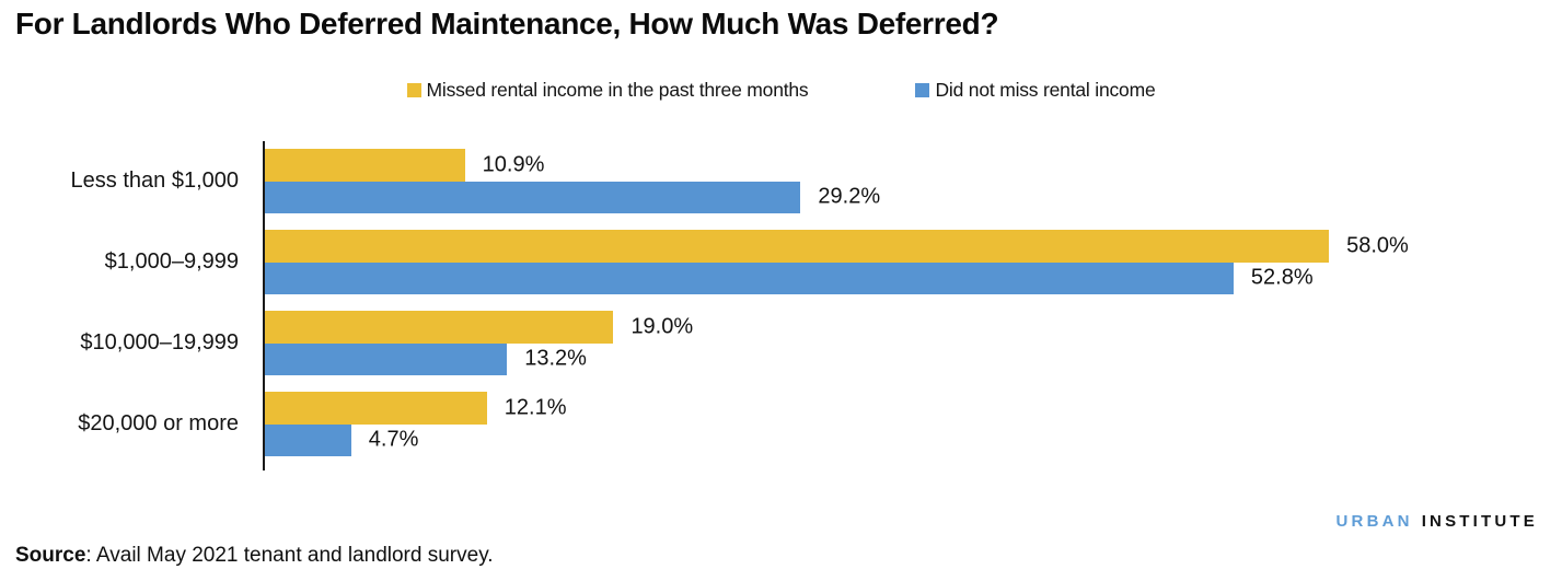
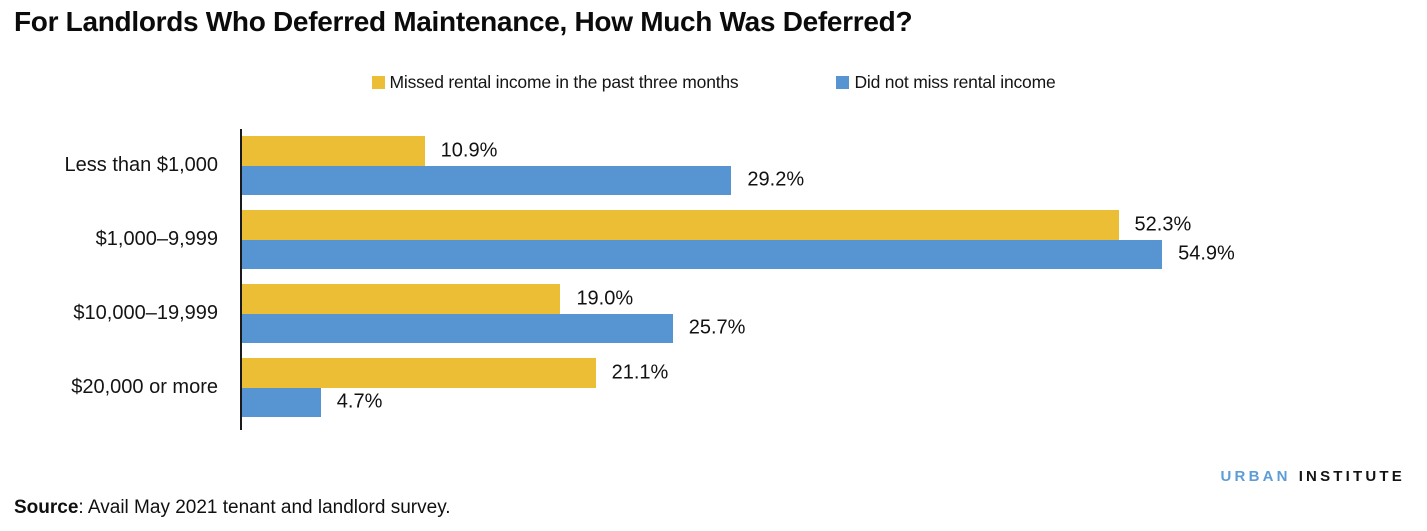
Missed rental income in the past three months/$1,000–9,999: 58.0% -> 52.3%
Did not miss rental income/$1,000–9,999: 52.8% -> 54.9%
Did not miss rental income/$10,000–19,999: 13.2% -> 25.7%
Missed rental income in the past three months/$20,000 or more: 12.1% -> 21.1%
